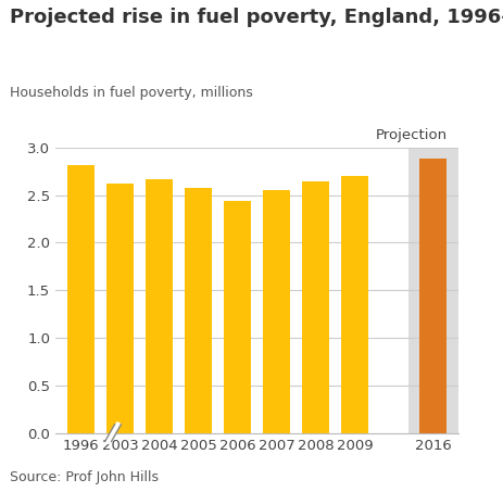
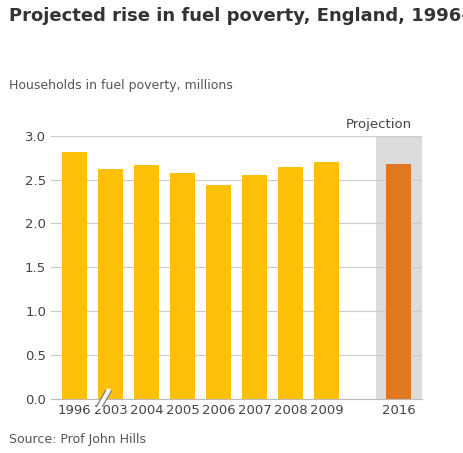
2016: 2.88 -> 2.68
